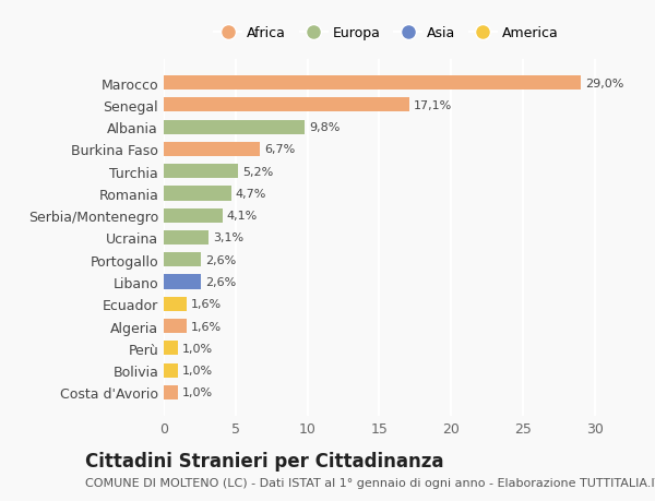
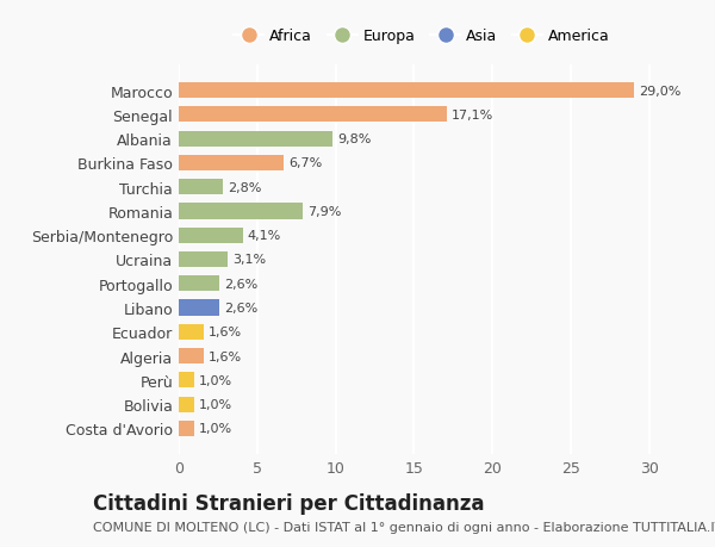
Turchia: 5,2% -> 2,8%
Romania: 4,7% -> 7,9%
